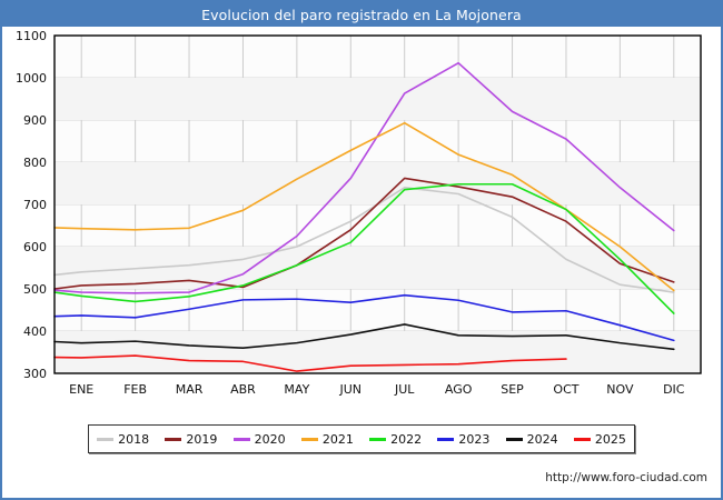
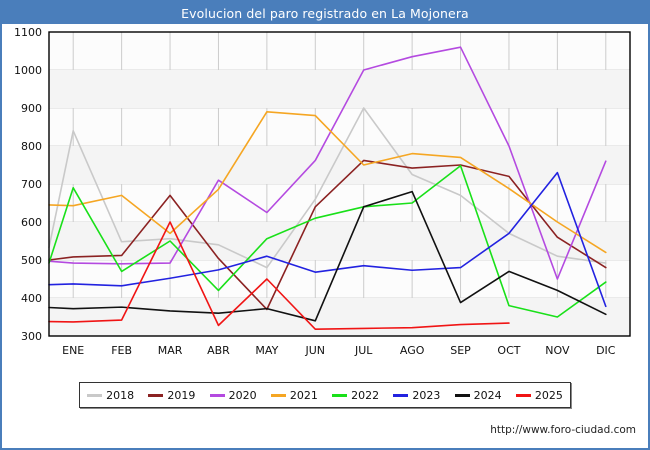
2018/ENE: 540 -> 840
2022/ENE: 480 -> 690
2021/FEB: 640 -> 670
2019/MAR: 520 -> 670
2021/MAR: 640 -> 570
2022/MAR: 480 -> 550
2025/MAR: 330 -> 600
2018/ABR: 570 -> 540
2020/ABR: 540 -> 710
2022/ABR: 510 -> 420
2018/MAY: 600 -> 480
2019/MAY: 560 -> 370
2021/MAY: 760 -> 890
2023/MAY: 480 -> 510
2025/MAY: 300 -> 450
2021/JUN: 830 -> 880
2024/JUN: 390 -> 340
2018/JUL: 740 -> 900
2020/JUL: 960 -> 1000
2021/JUL: 890 -> 750
2022/JUL: 740 -> 640
2024/JUL: 420 -> 640
2021/AGO: 820 -> 780
2022/AGO: 750 -> 650
2024/AGO: 390 -> 680
2019/SEP: 720 -> 750
2020/SEP: 920 -> 1060
2023/SEP: 440 -> 480
2019/OCT: 660 -> 720
2020/OCT: 860 -> 800
2022/OCT: 690 -> 380
2023/OCT: 450 -> 570
2024/OCT: 390 -> 470
2020/NOV: 740 -> 450
2022/NOV: 570 -> 350
2023/NOV: 410 -> 730
2024/NOV: 370 -> 420
2019/DIC: 520 -> 480
2020/DIC: 640 -> 760
2021/DIC: 500 -> 520
